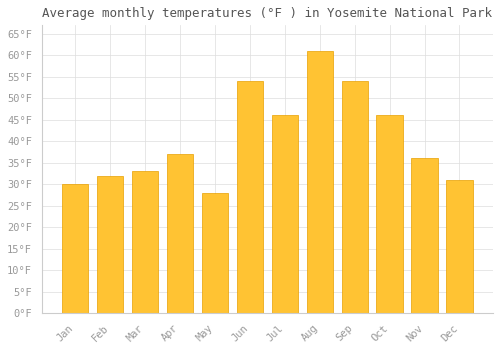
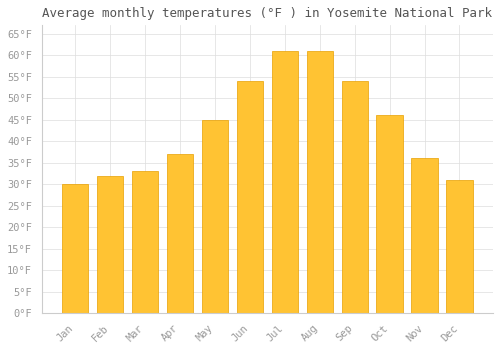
May: 28°F -> 45°F
Jul: 46°F -> 61°F
